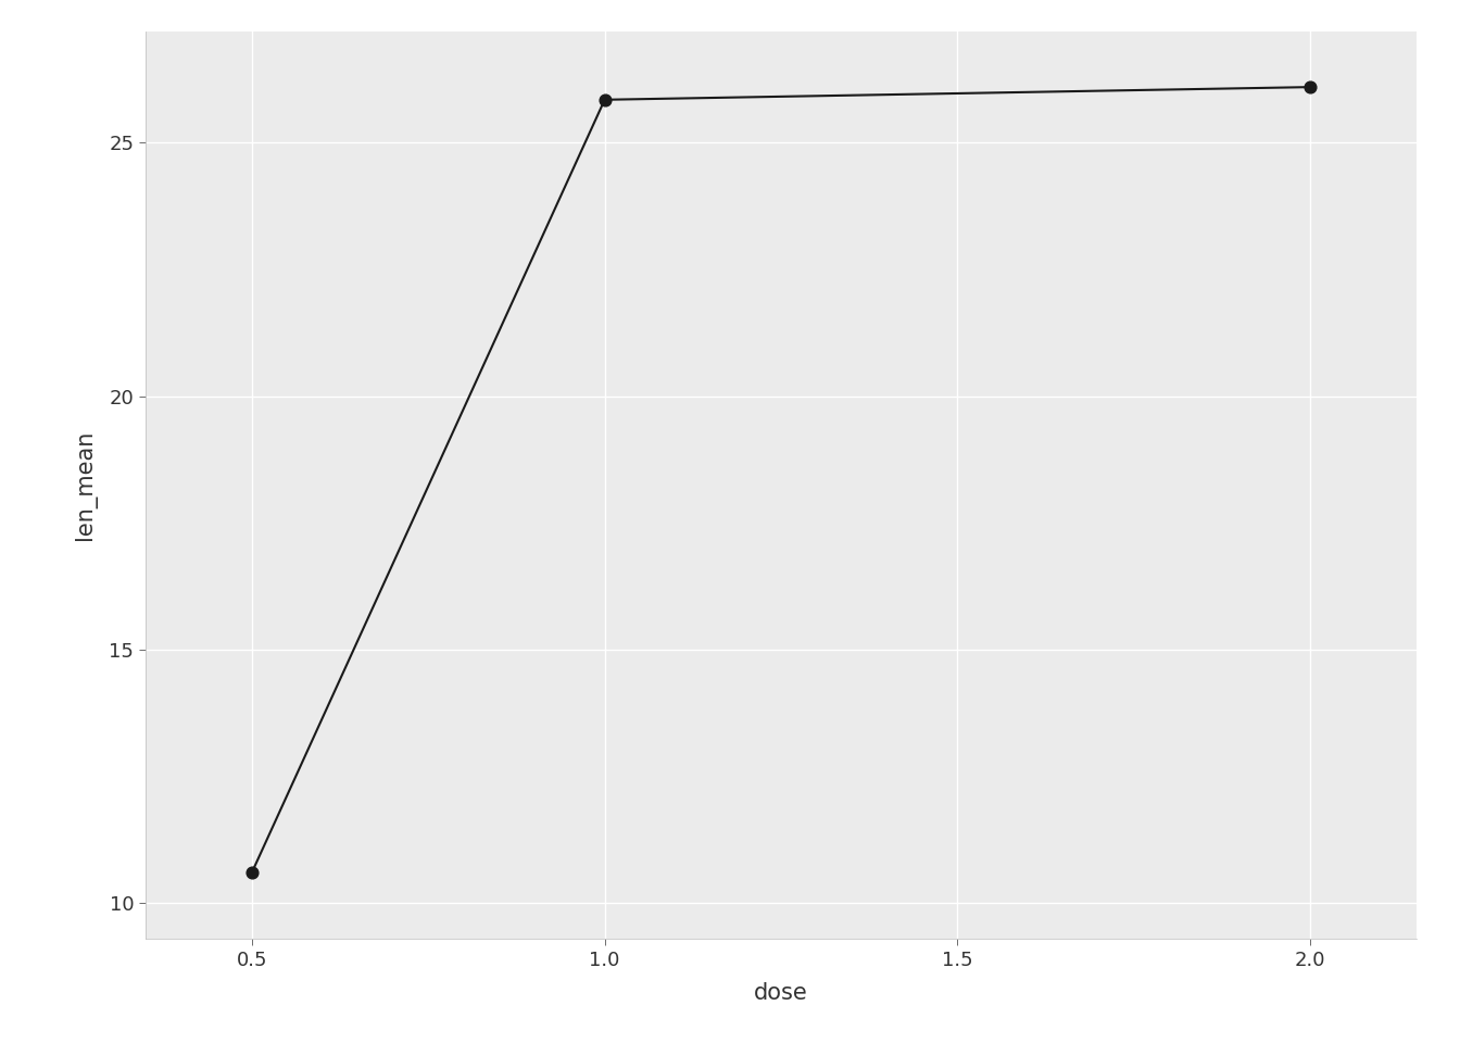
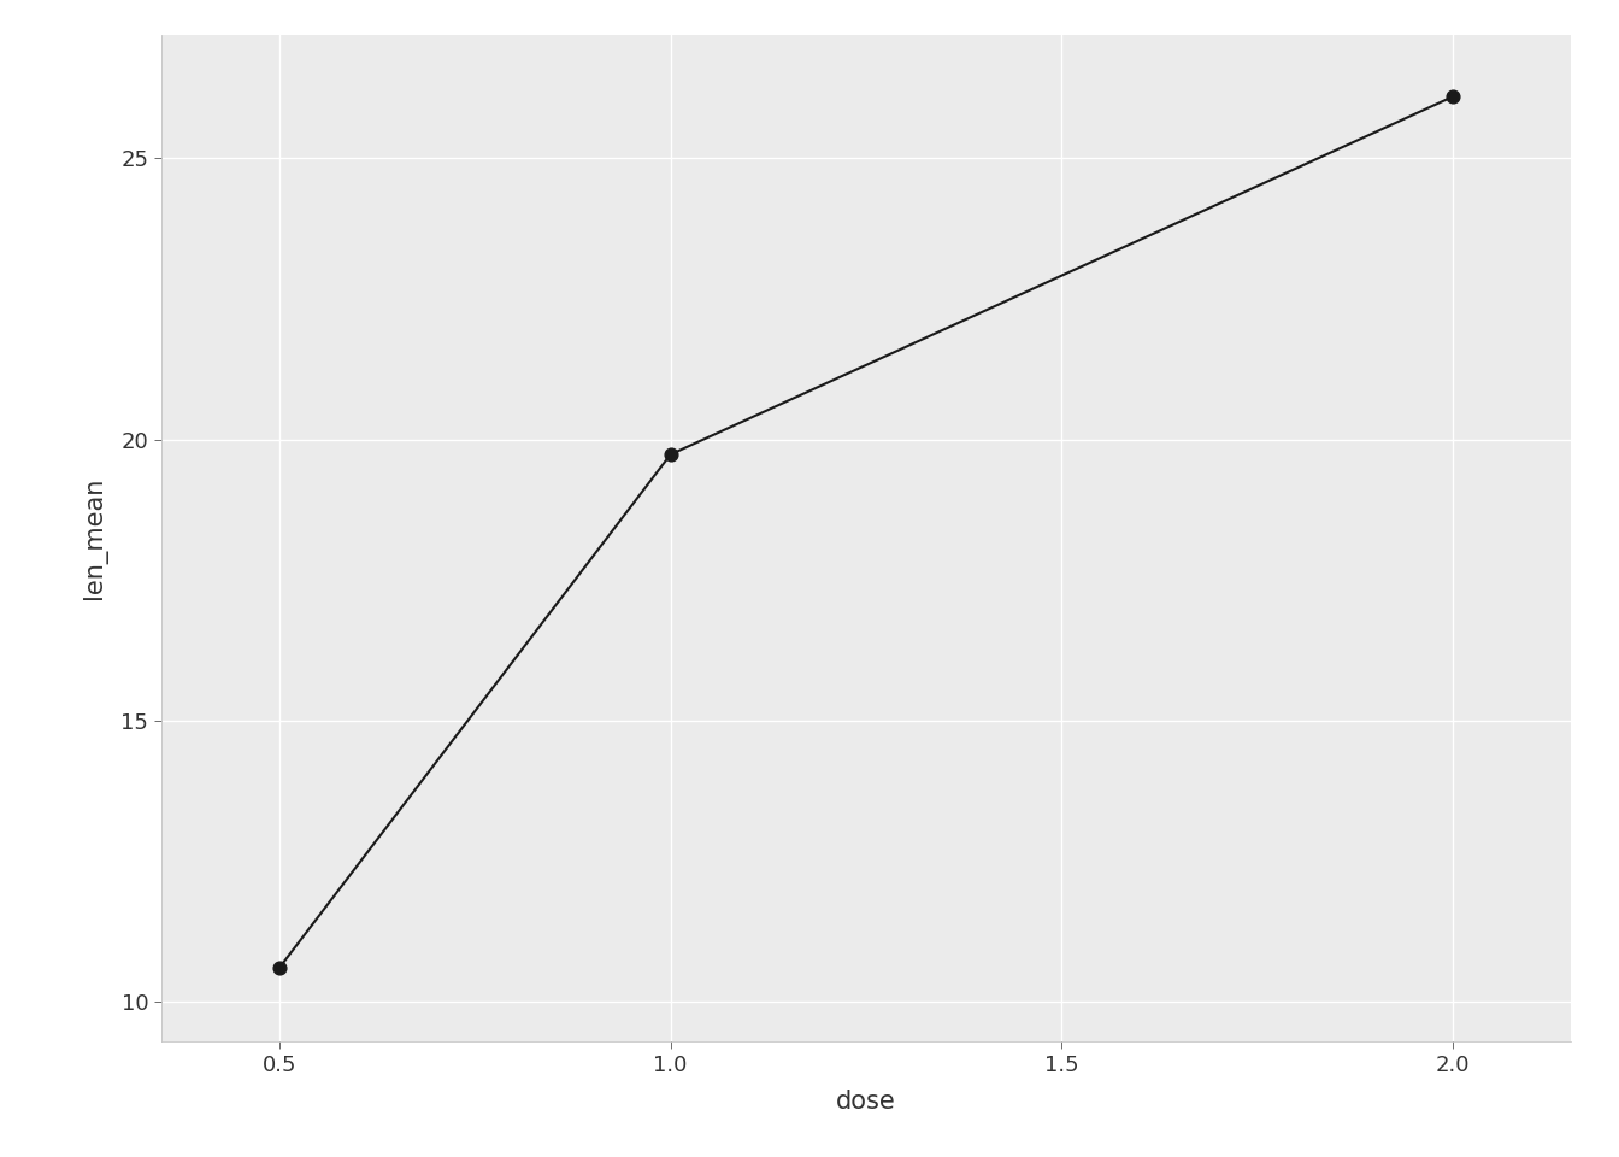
1.0: 25.85 -> 19.73
